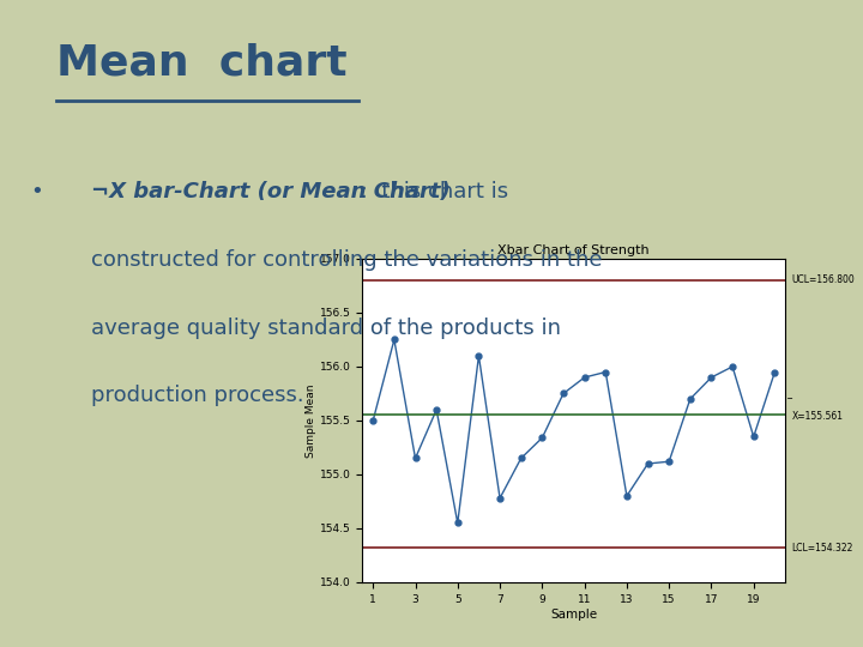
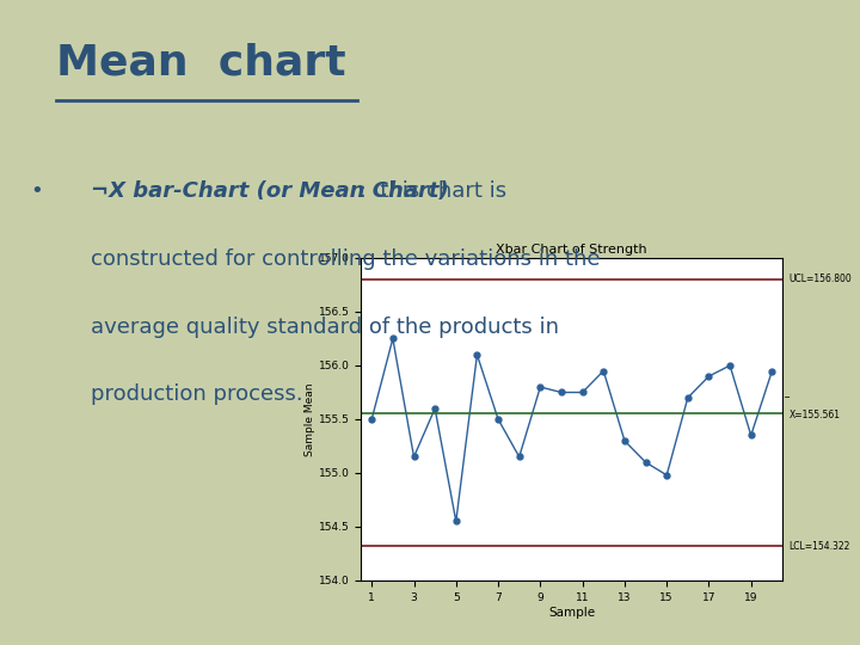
7: 154.78 -> 155.50
9: 155.34 -> 155.80
11: 155.90 -> 155.75
13: 154.80 -> 155.30
15: 155.12 -> 154.98
